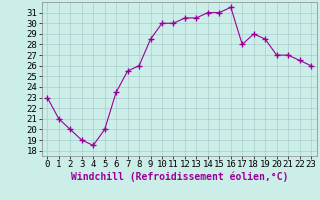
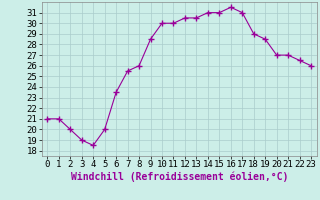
0: 23.0 -> 21.0
17: 28.0 -> 31.0
